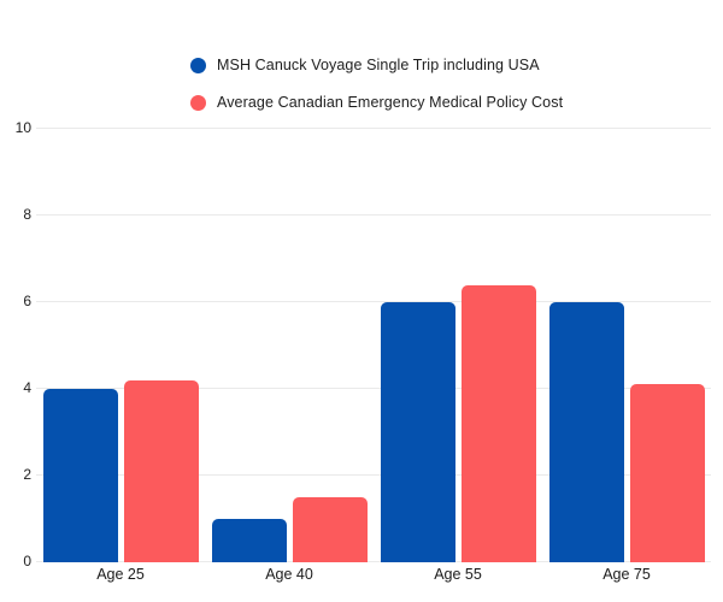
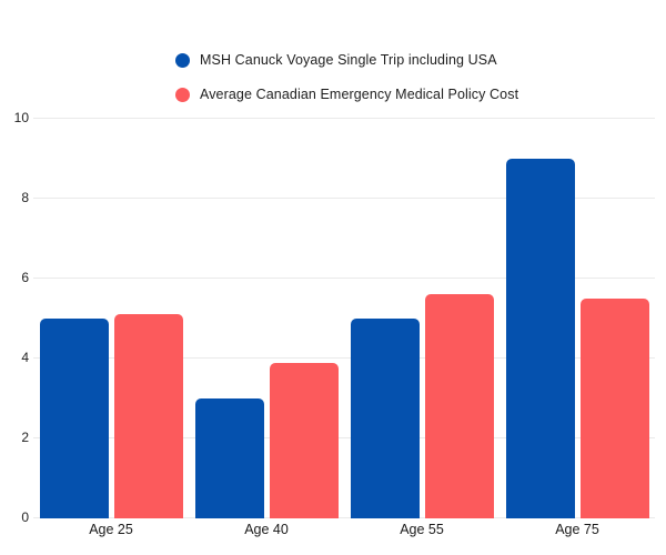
MSH Canuck Voyage Single Trip including USA/Age 25: 4 -> 5
Average Canadian Emergency Medical Policy Cost/Age 25: 4.2 -> 5.1
MSH Canuck Voyage Single Trip including USA/Age 40: 1 -> 3
Average Canadian Emergency Medical Policy Cost/Age 40: 1.5 -> 3.9
MSH Canuck Voyage Single Trip including USA/Age 55: 6 -> 5
Average Canadian Emergency Medical Policy Cost/Age 55: 6.4 -> 5.6
MSH Canuck Voyage Single Trip including USA/Age 75: 6 -> 9
Average Canadian Emergency Medical Policy Cost/Age 75: 4.1 -> 5.5
